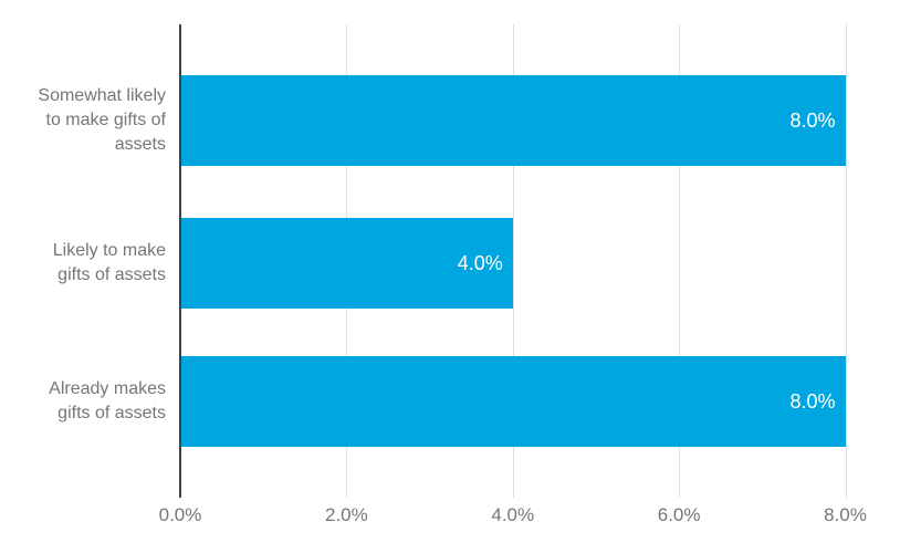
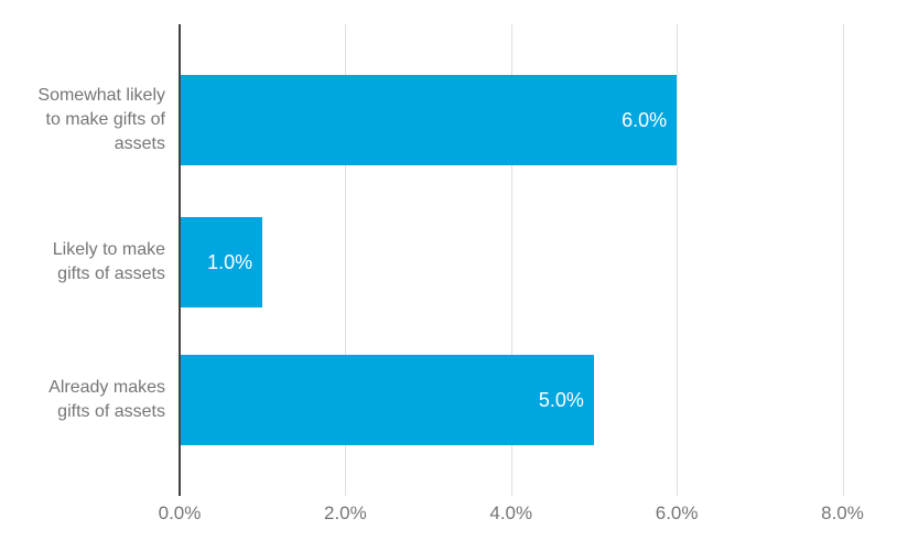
Somewhat likely to make gifts of assets: 8.0% -> 6.0%
Likely to make gifts of assets: 4.0% -> 1.0%
Already makes gifts of assets: 8.0% -> 5.0%
